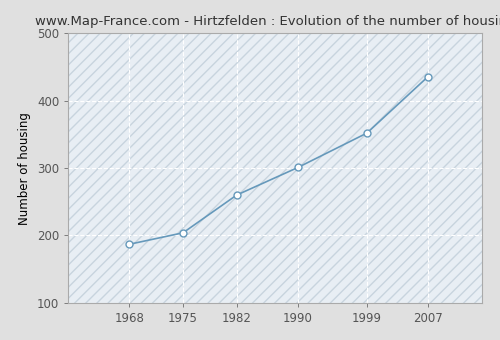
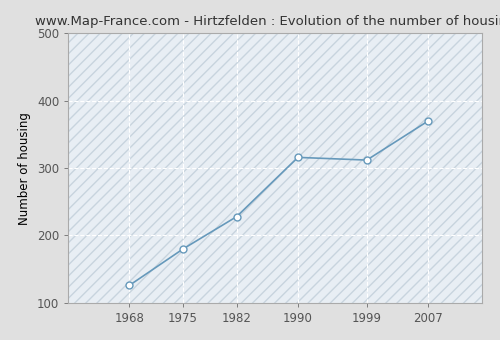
1968: 187 -> 126
1975: 204 -> 180
1982: 260 -> 228
1990: 301 -> 316
1999: 352 -> 312
2007: 436 -> 370
